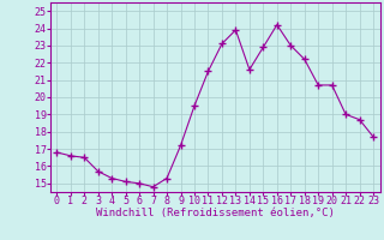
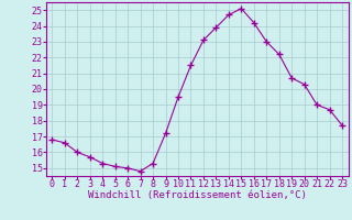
2: 16.5 -> 16.0
14: 21.6 -> 24.7
15: 22.9 -> 25.1
20: 20.7 -> 20.3
